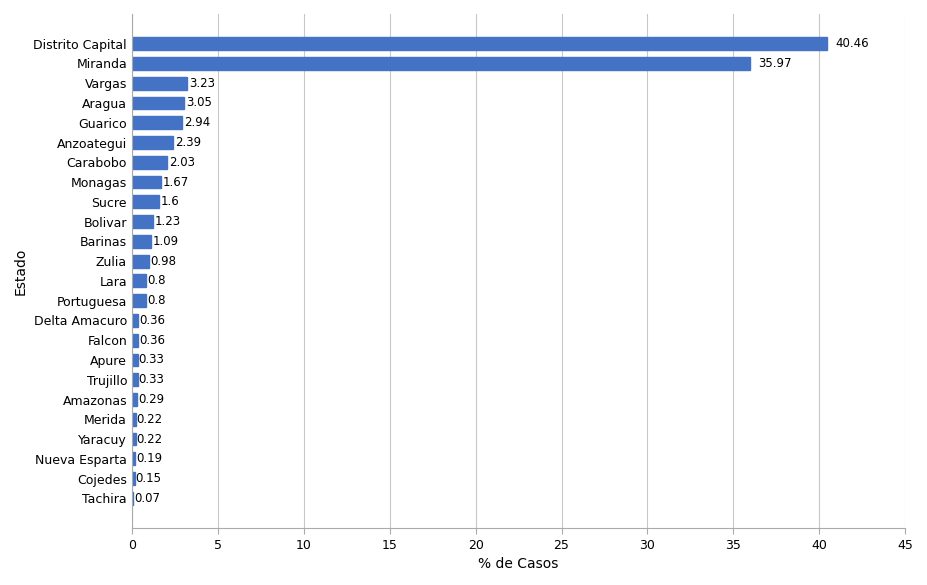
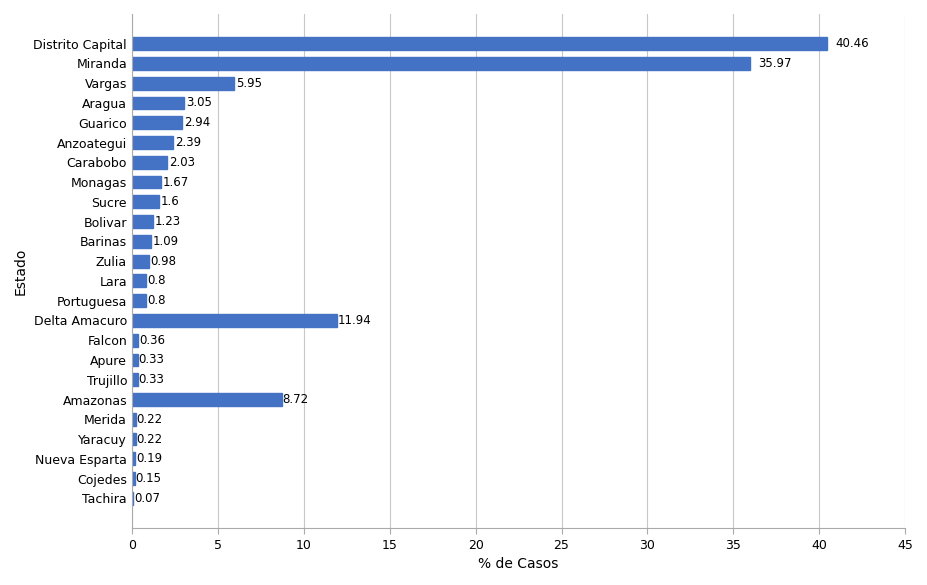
Vargas: 3.23 -> 5.95
Delta Amacuro: 0.36 -> 11.94
Amazonas: 0.29 -> 8.72
